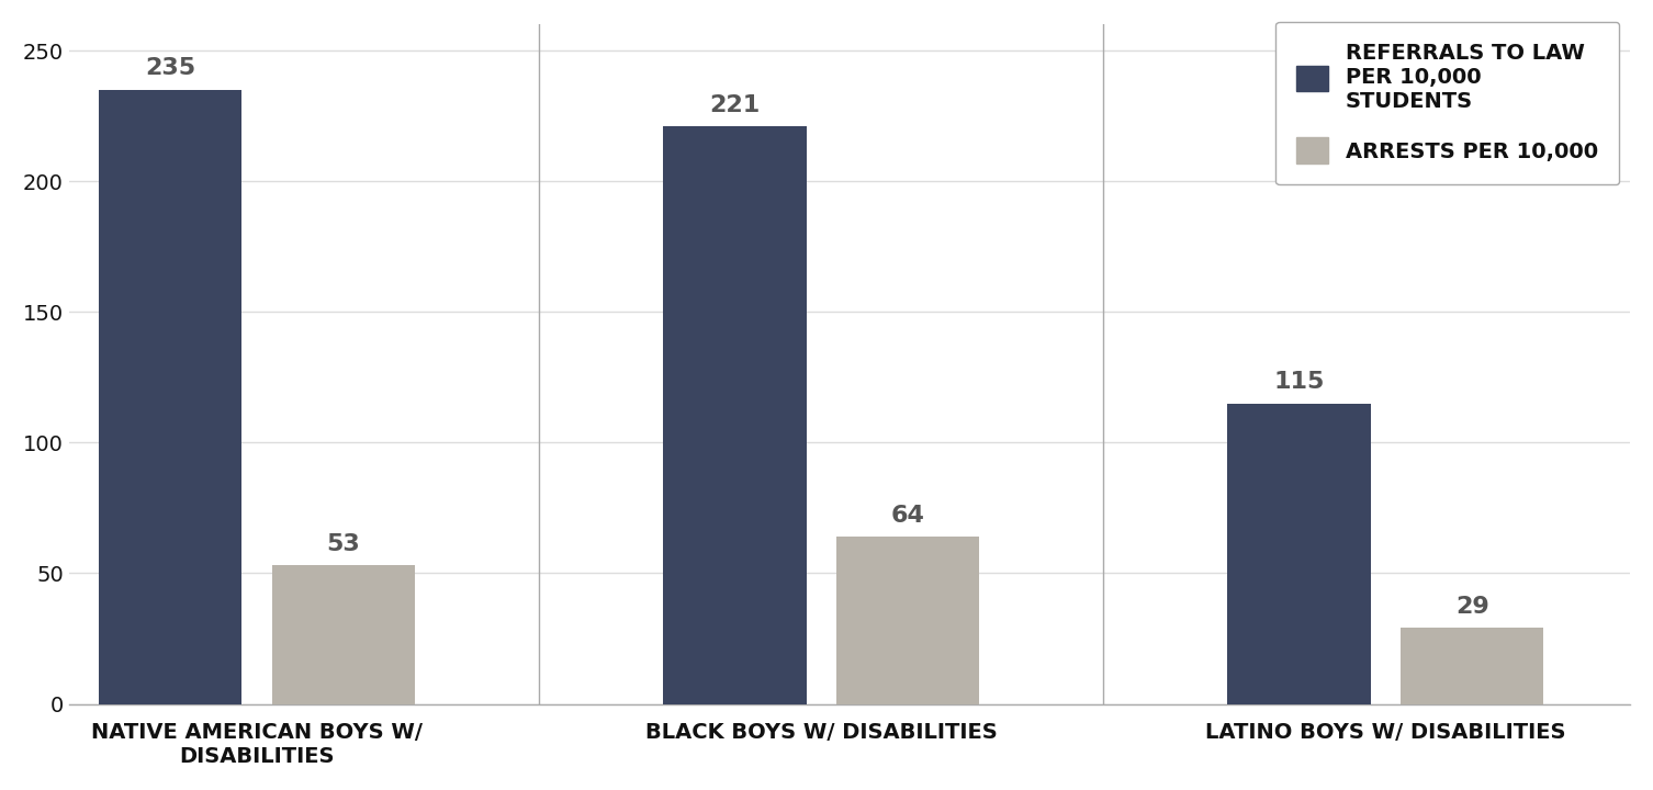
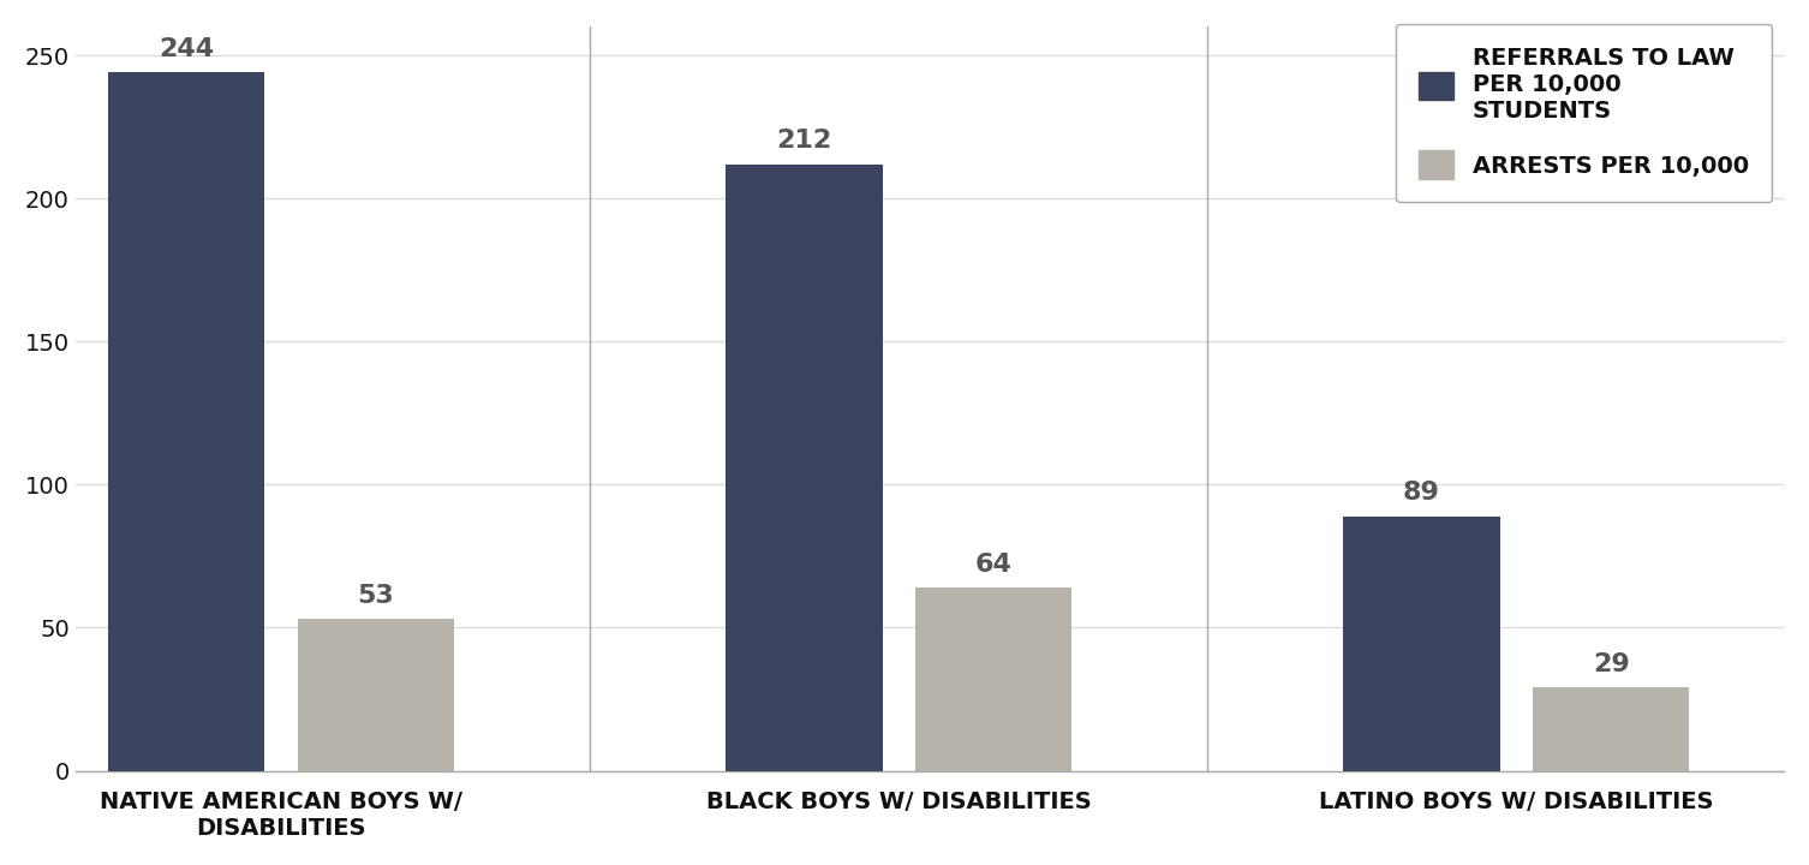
REFERRALS TO LAW PER 10,000 STUDENTS/NATIVE AMERICAN BOYS W/ DISABILITIES: 235 -> 244
REFERRALS TO LAW PER 10,000 STUDENTS/BLACK BOYS W/ DISABILITIES: 221 -> 212
REFERRALS TO LAW PER 10,000 STUDENTS/LATINO BOYS W/ DISABILITIES: 115 -> 89
